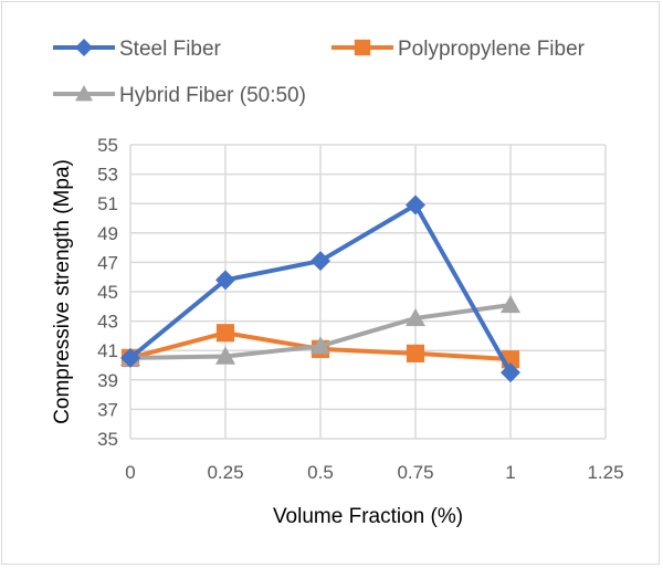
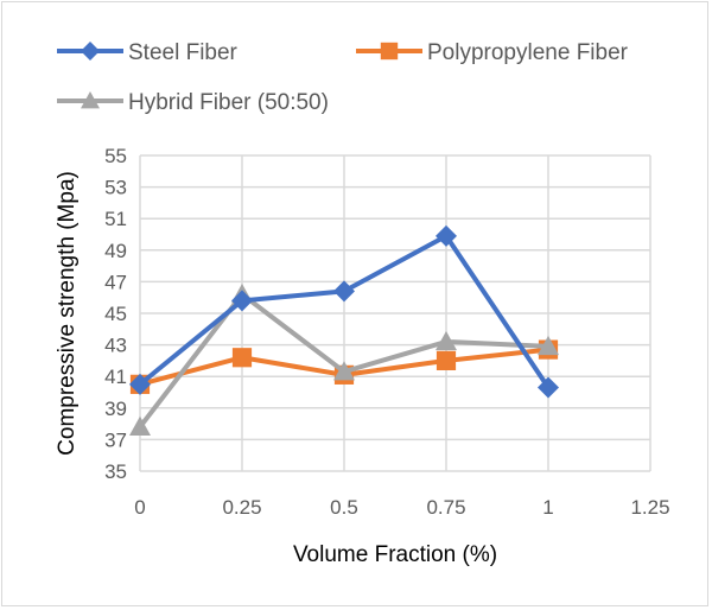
Hybrid Fiber (50:50)/0: 40.5 -> 37.8
Hybrid Fiber (50:50)/0.25: 40.6 -> 46.2
Steel Fiber/0.5: 47.1 -> 46.4
Steel Fiber/0.75: 50.9 -> 49.9
Polypropylene Fiber/0.75: 40.8 -> 42.0
Steel Fiber/1: 39.5 -> 40.3
Polypropylene Fiber/1: 40.4 -> 42.7
Hybrid Fiber (50:50)/1: 44.1 -> 42.9
